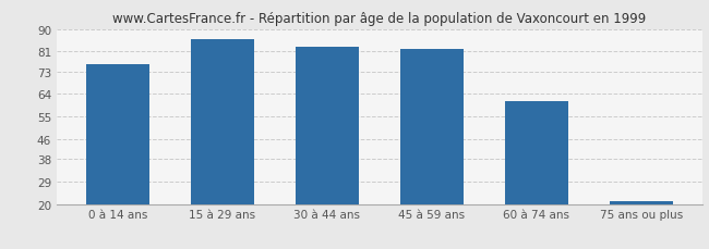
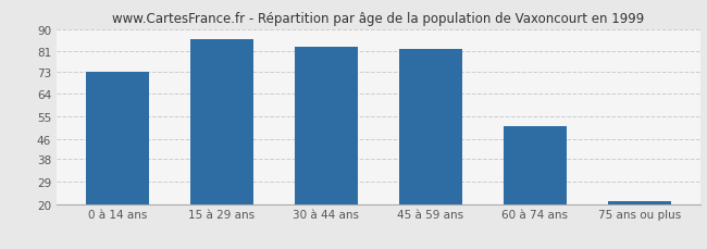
0 à 14 ans: 76 -> 73
60 à 74 ans: 61 -> 51
